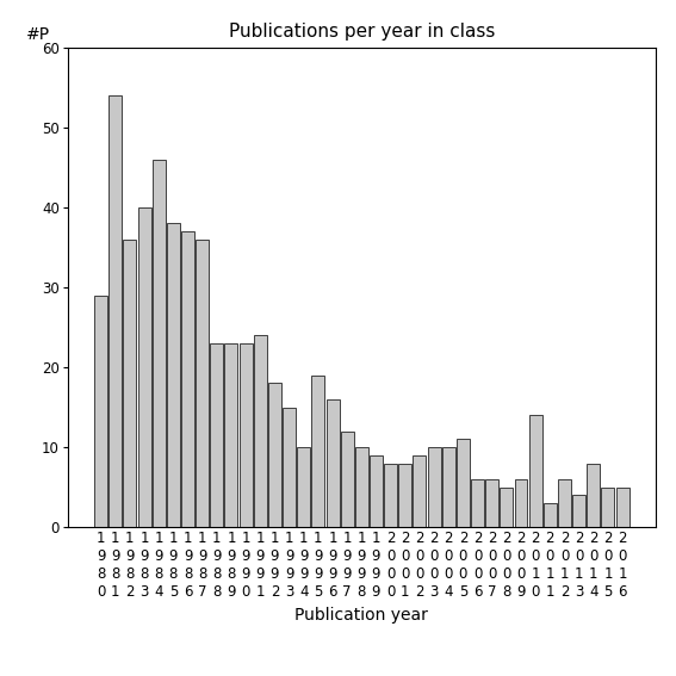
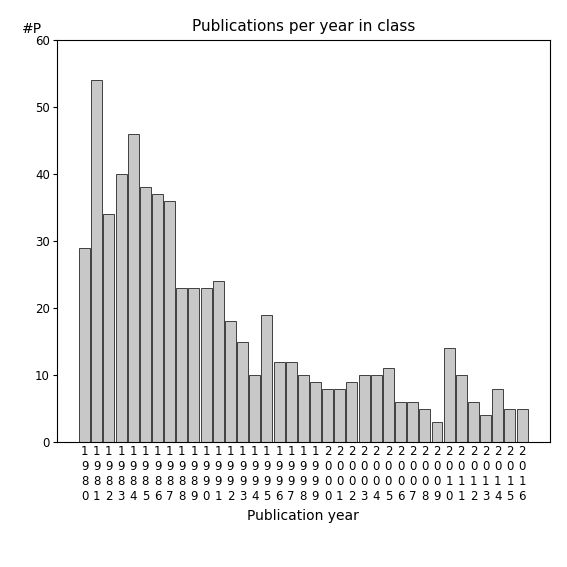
1 9 8 2: 36 -> 34
1 9 9 6: 16 -> 12
2 0 0 9: 6 -> 3
2 0 1 1: 3 -> 10
